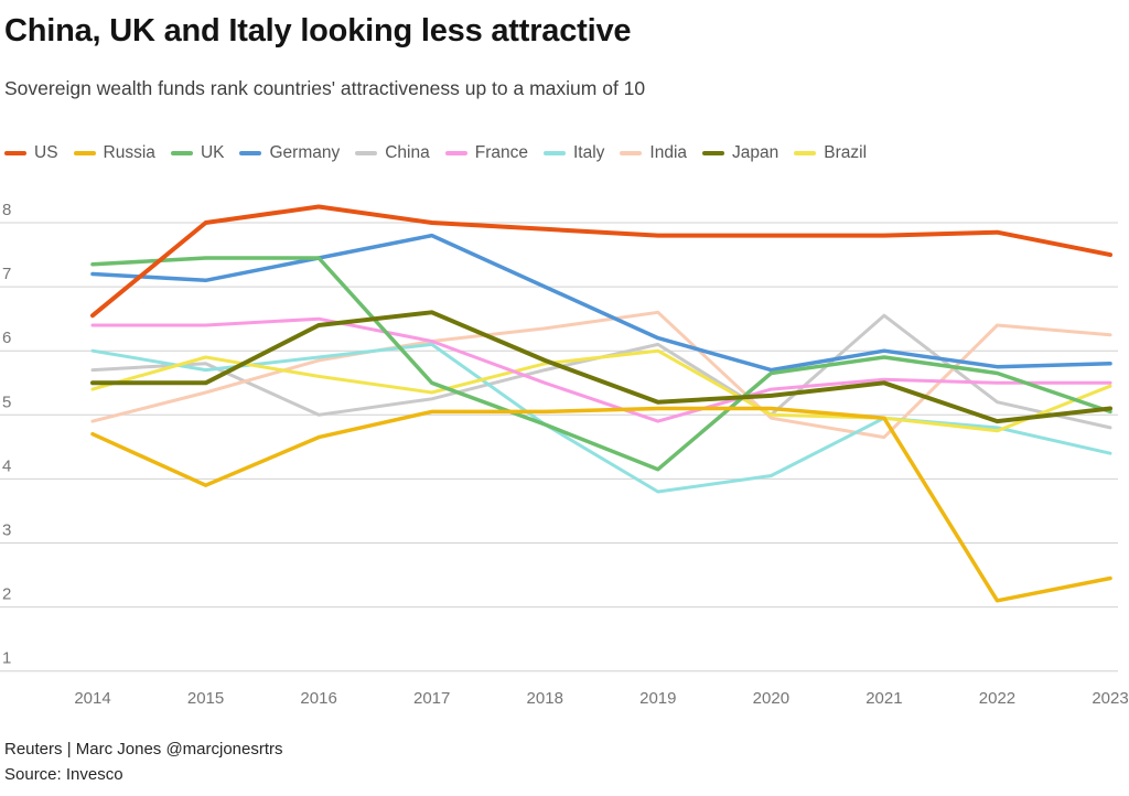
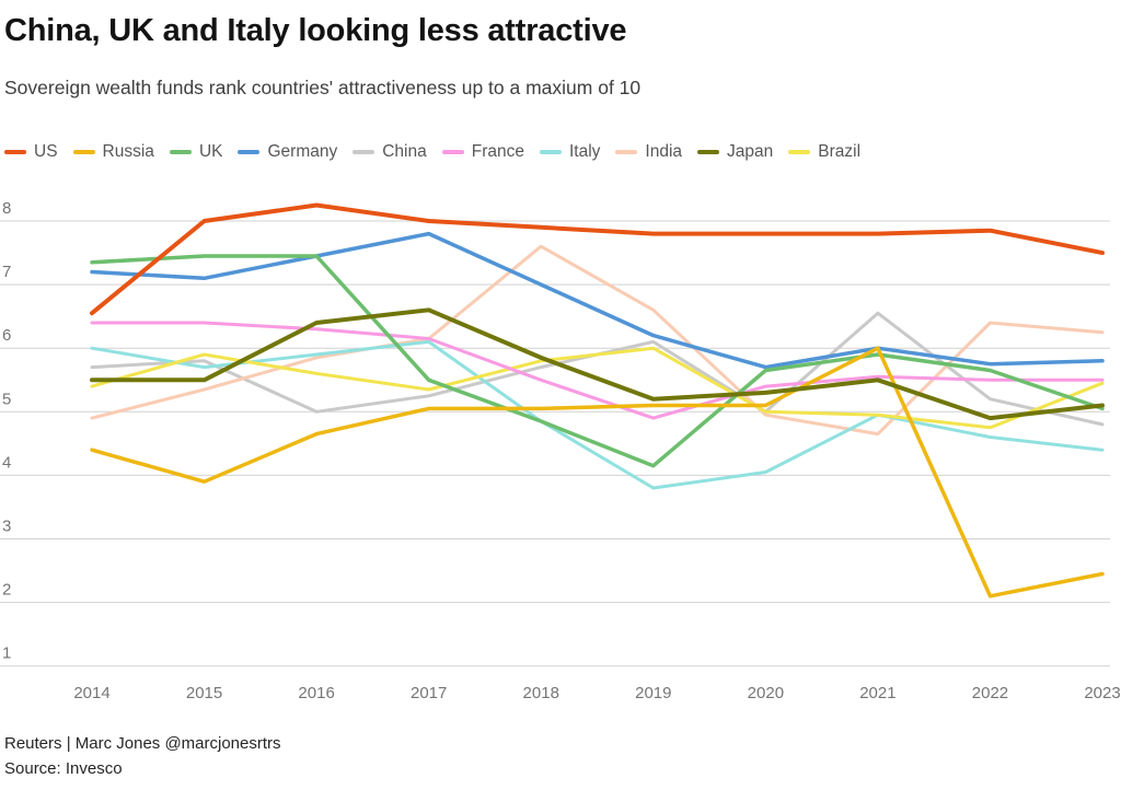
Russia/2014: 4.7 -> 4.4
France/2016: 6.5 -> 6.3
India/2018: 6.3 -> 7.6
Russia/2021: 5.0 -> 6.0
Italy/2022: 4.8 -> 4.6
